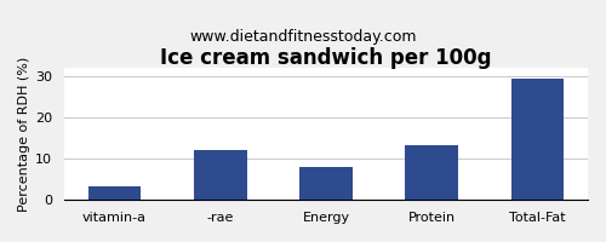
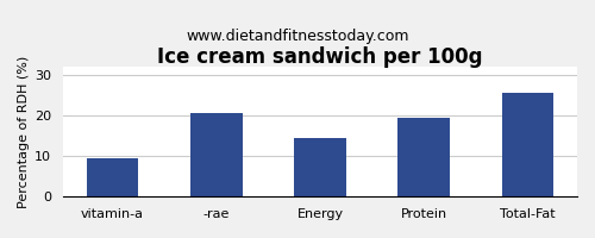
vitamin-a: 3.2 -> 9.5
-rae: 12.1 -> 20.5
Energy: 8.0 -> 14.5
Protein: 13.3 -> 19.5
Total-Fat: 29.2 -> 25.5
